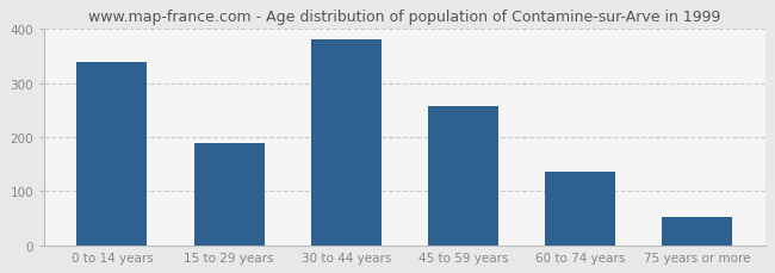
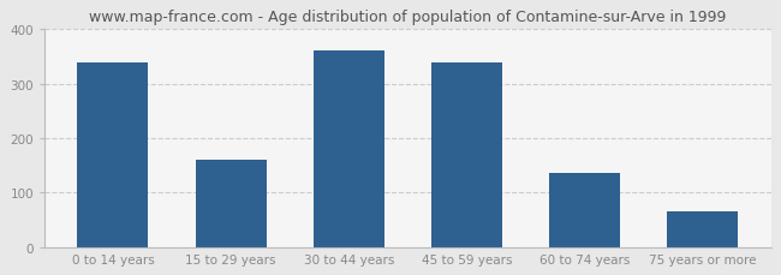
15 to 29 years: 190 -> 160
30 to 44 years: 380 -> 360
45 to 59 years: 258 -> 340
75 years or more: 52 -> 65
